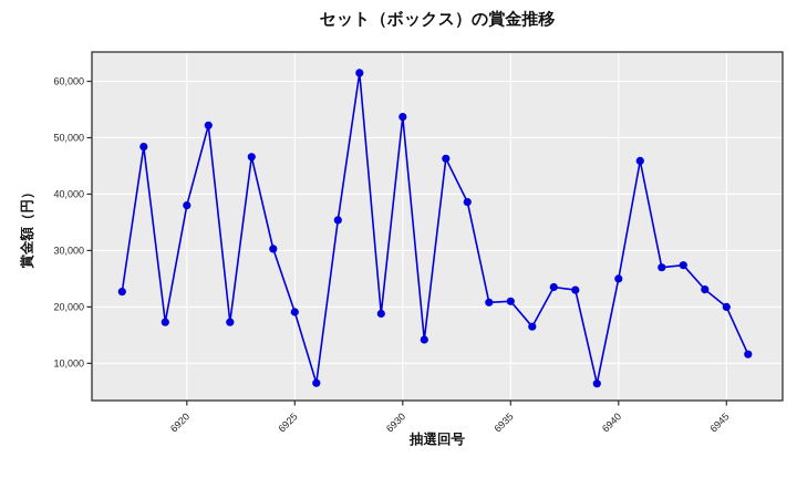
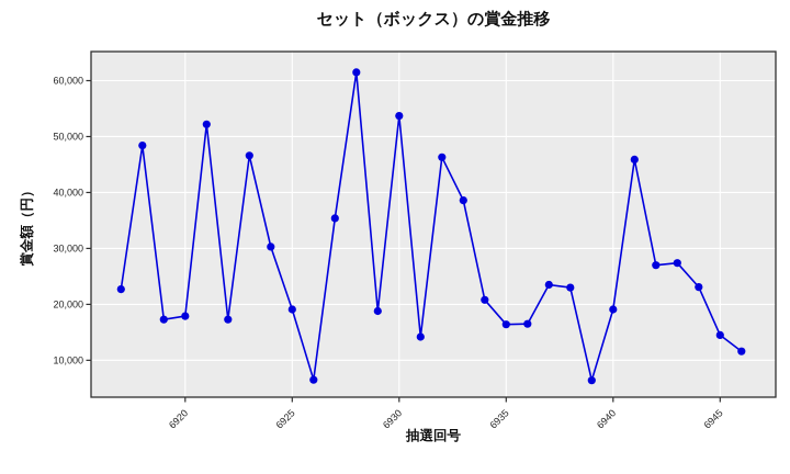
6920: 38000 -> 18000
6935: 21000 -> 16000
6940: 25000 -> 19000
6945: 20000 -> 14000
